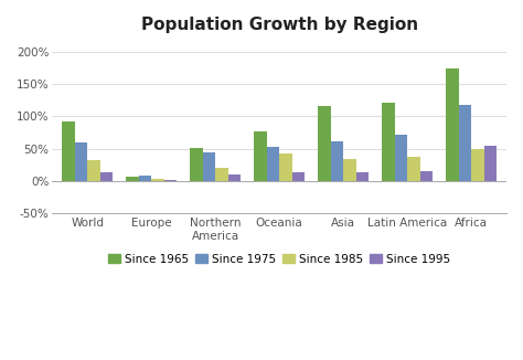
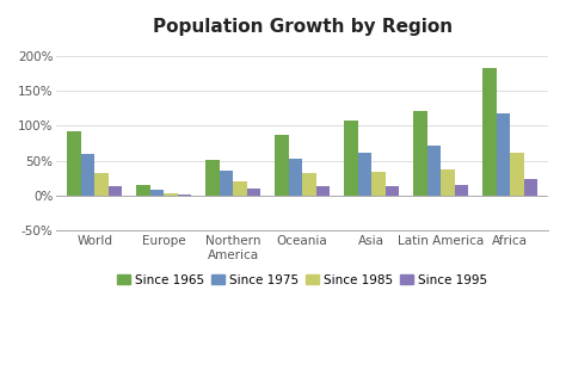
Since 1965/Europe: 6% -> 15%
Since 1975/Northern America: 44% -> 35%
Since 1965/Oceania: 76% -> 87%
Since 1985/Oceania: 42% -> 32%
Since 1965/Asia: 116% -> 107%
Since 1965/Africa: 174% -> 183%
Since 1985/Africa: 50% -> 62%
Since 1995/Africa: 54% -> 24%
